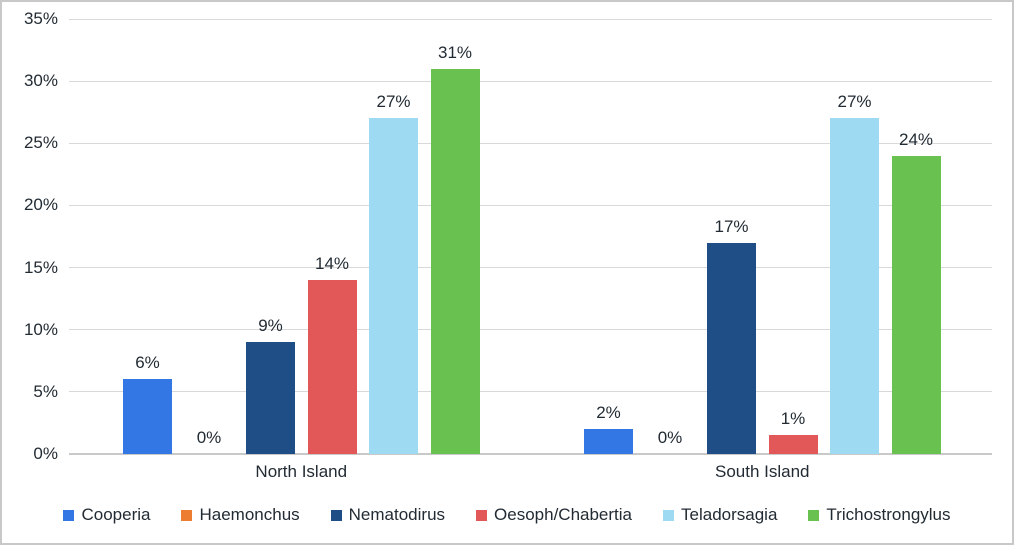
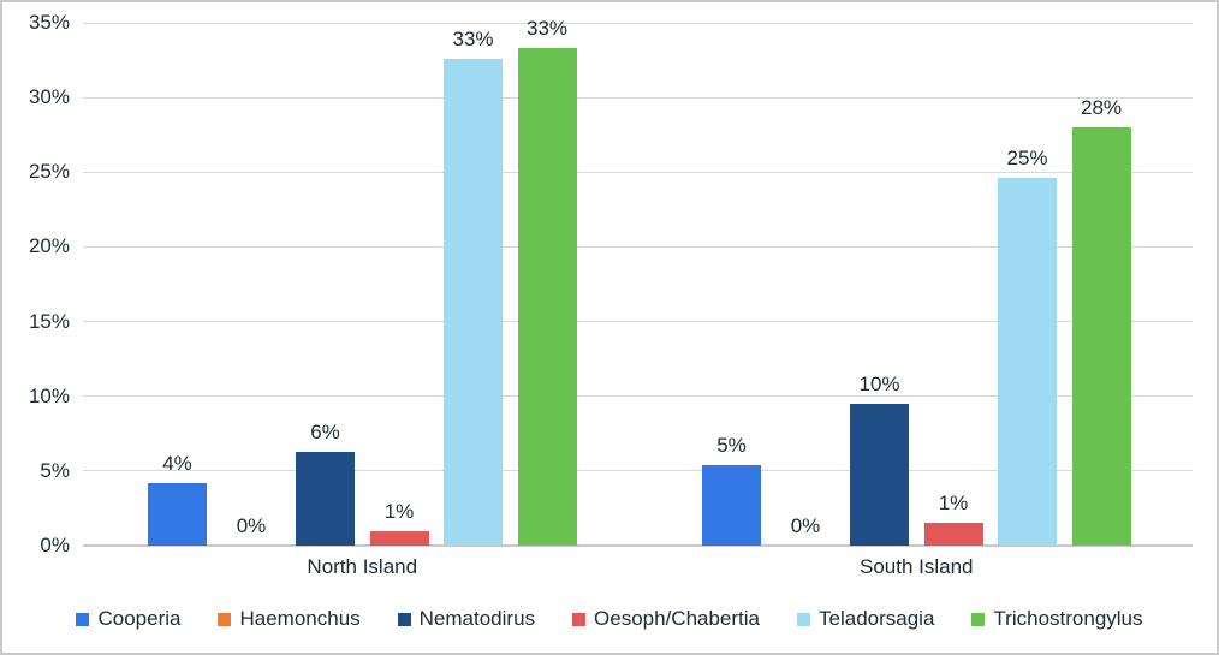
Cooperia/North Island: 6% -> 4%
Nematodirus/North Island: 9% -> 6%
Oesoph/Chabertia/North Island: 14% -> 1%
Teladorsagia/North Island: 27% -> 33%
Trichostrongylus/North Island: 31% -> 33%
Cooperia/South Island: 2% -> 5%
Nematodirus/South Island: 17% -> 10%
Teladorsagia/South Island: 27% -> 25%
Trichostrongylus/South Island: 24% -> 28%
